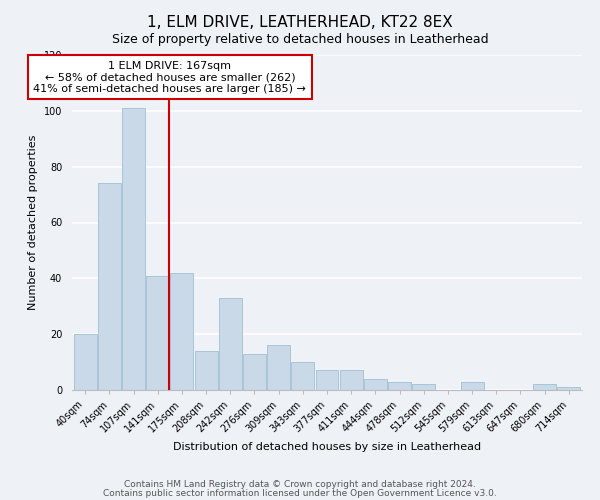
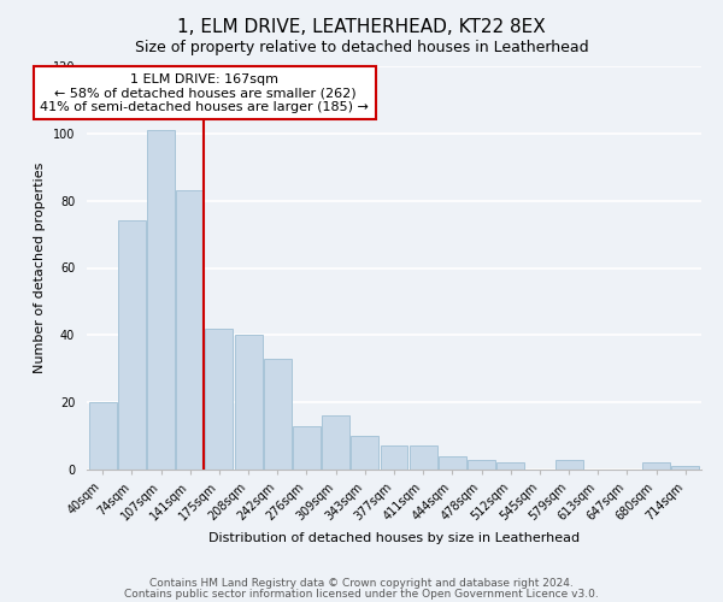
141sqm: 41 -> 83
208sqm: 14 -> 40
